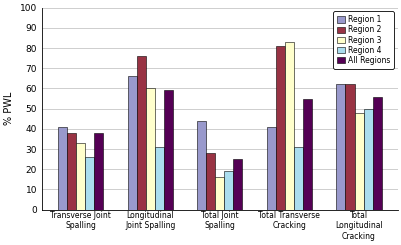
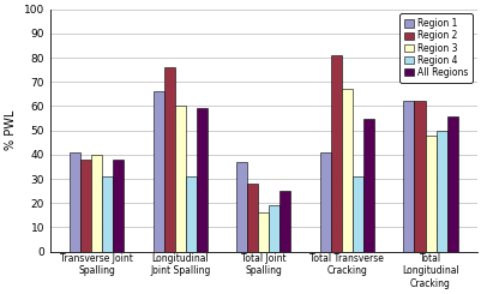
Region 3/Transverse Joint Spalling: 33 -> 40
Region 4/Transverse Joint Spalling: 26 -> 31
Region 1/Total Joint Spalling: 44 -> 37
Region 3/Total Transverse Cracking: 83 -> 67
